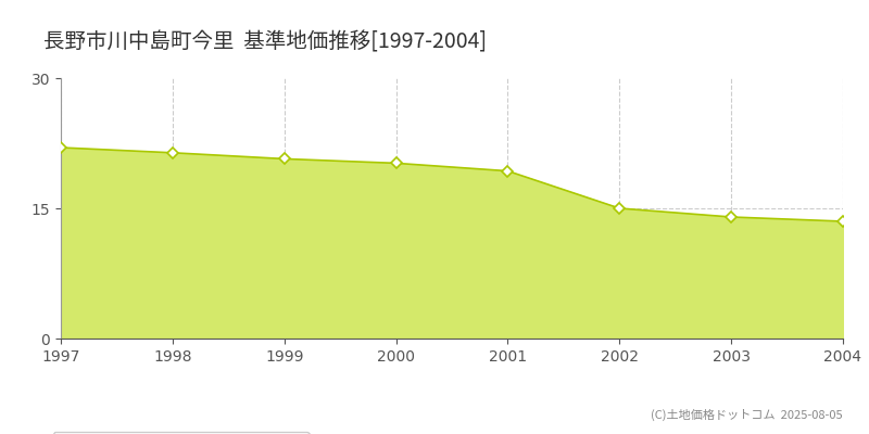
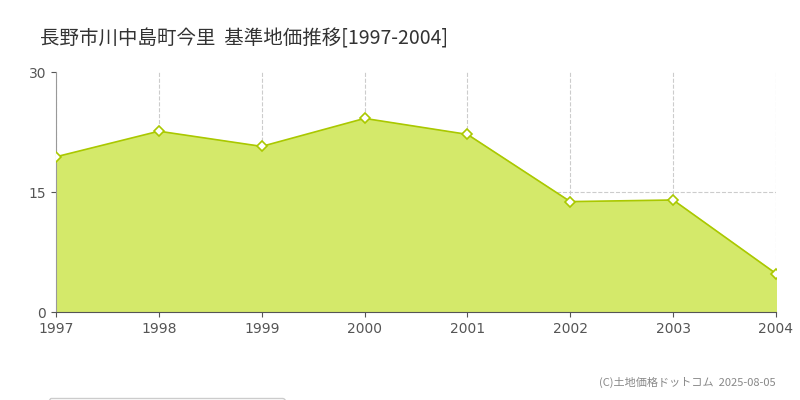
1997: 22.0 -> 19.4
1998: 21.4 -> 22.6
2000: 20.2 -> 24.2
2001: 19.3 -> 22.2
2002: 15.0 -> 13.8
2004: 13.5 -> 4.8
